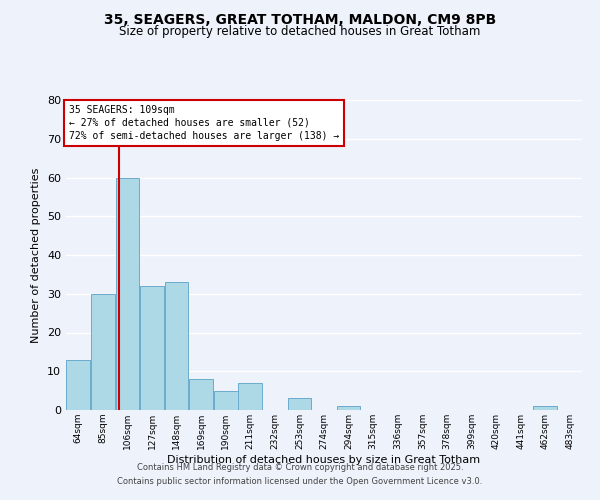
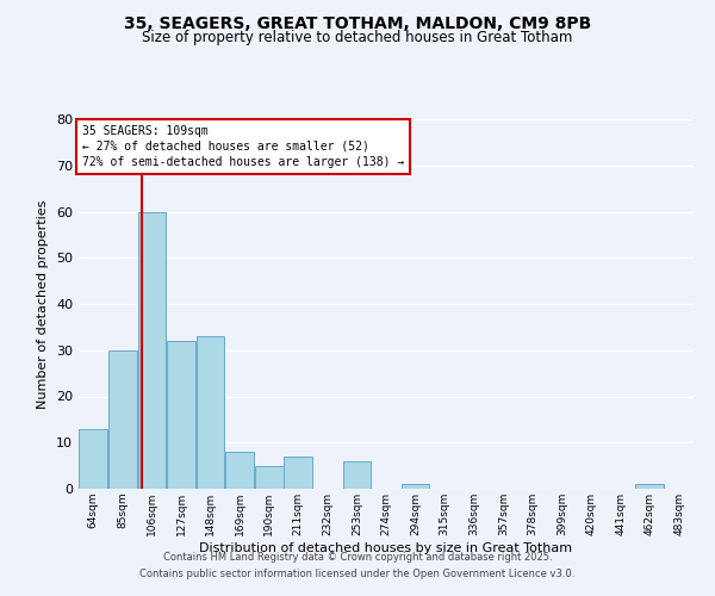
253sqm: 3 -> 6
